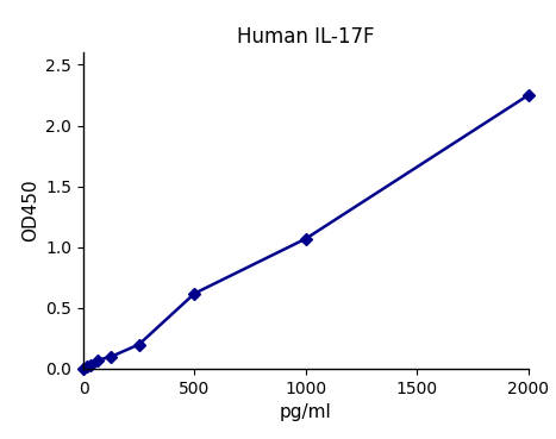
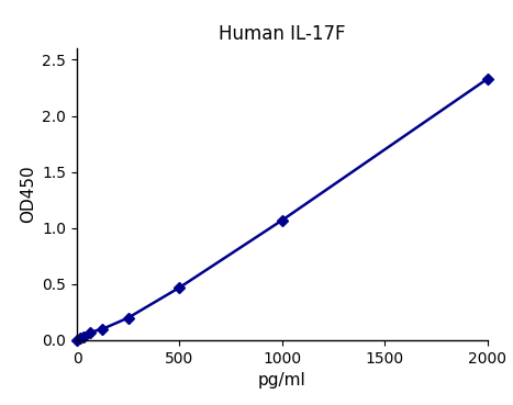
500: 0.62 -> 0.47
2000: 2.25 -> 2.33
